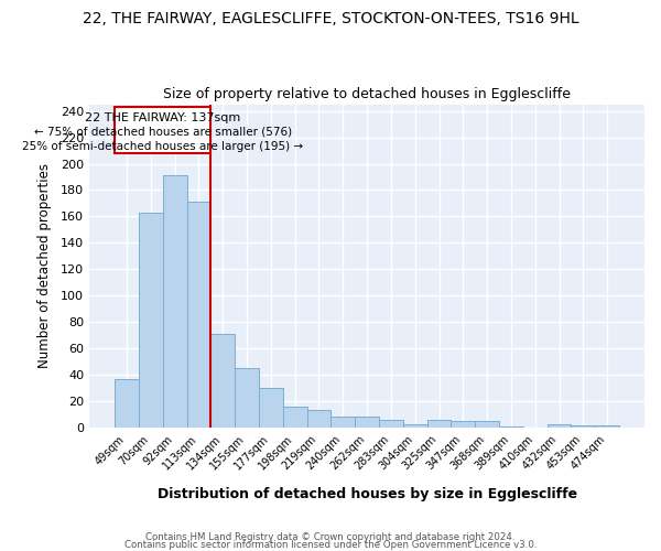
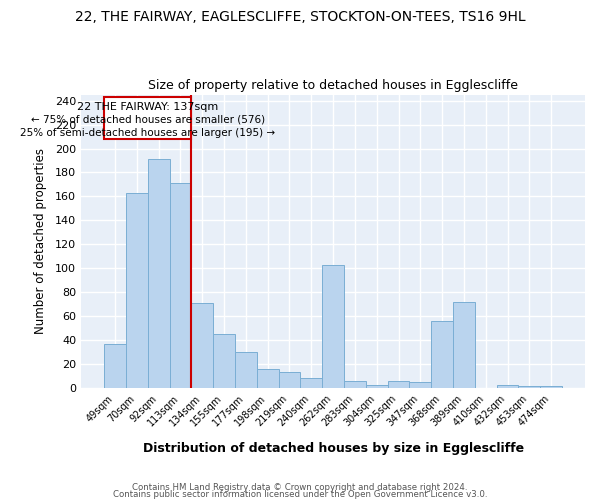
262sqm: 9 -> 103
368sqm: 5 -> 56
389sqm: 1 -> 72
